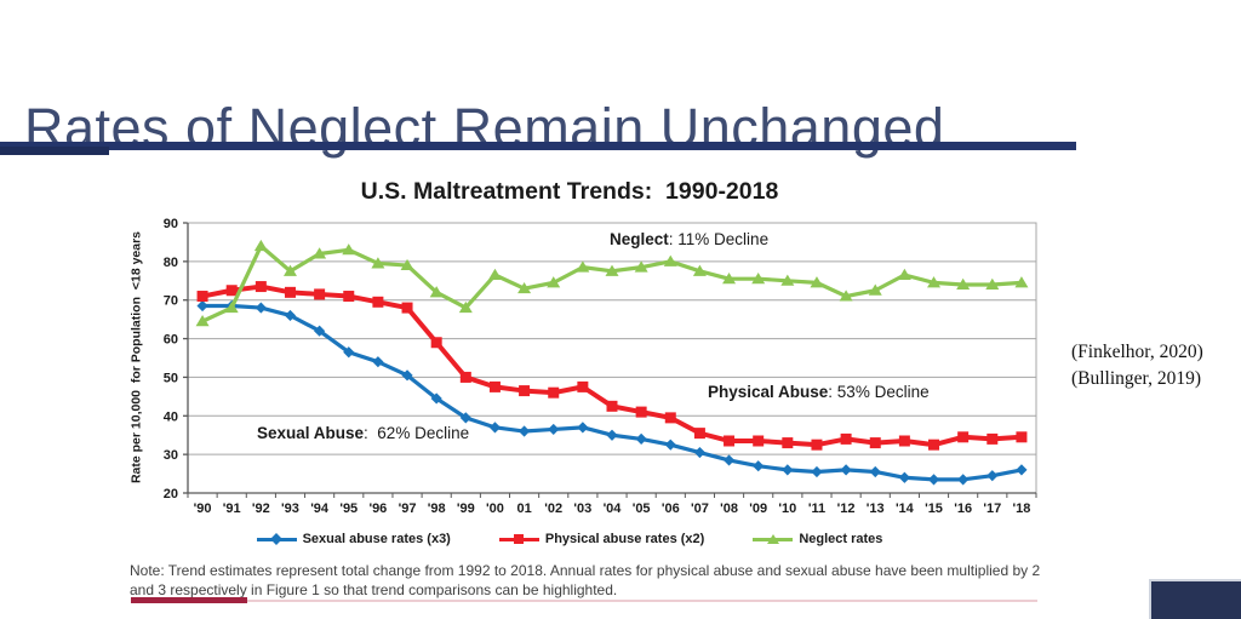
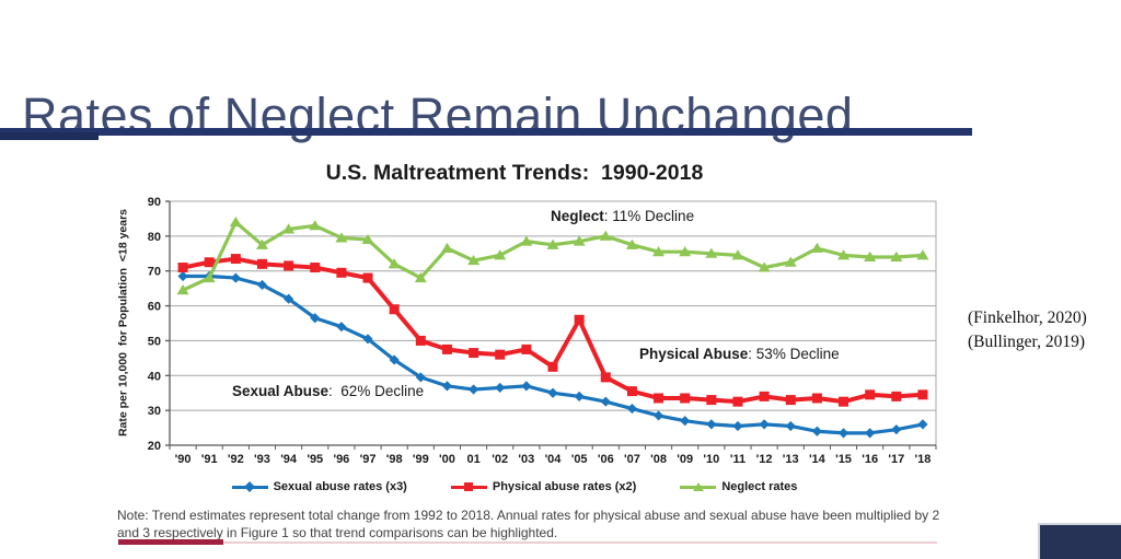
Physical abuse rates (x2)/'05: 41 -> 56
